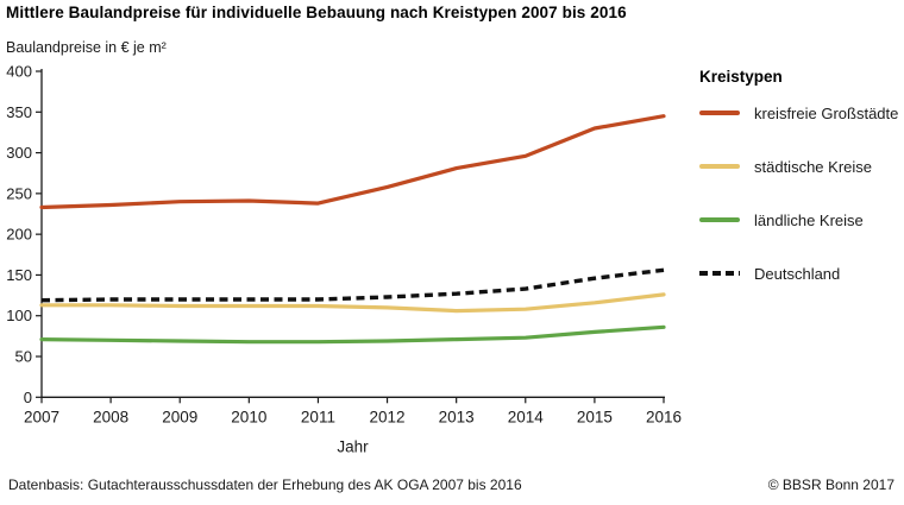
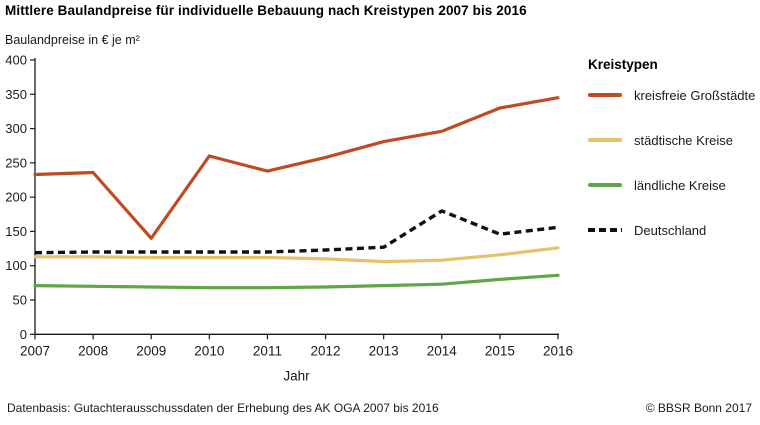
kreisfreie Großstädte/2009: 240 -> 140
kreisfreie Großstädte/2010: 240 -> 260
Deutschland/2014: 130 -> 180
